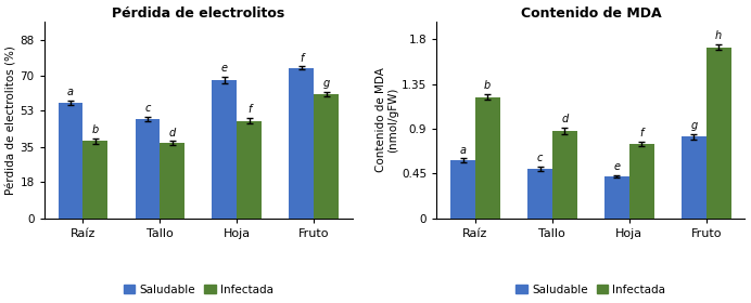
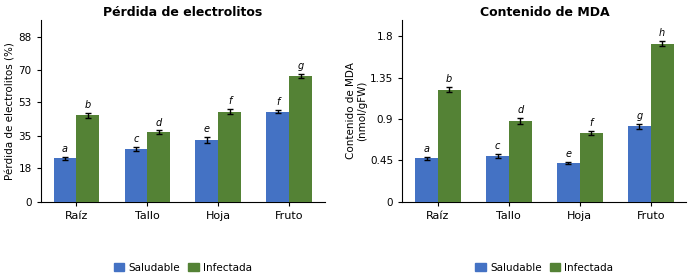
Pérdida de electrolitos/Saludable/Raíz: 57 -> 23
Pérdida de electrolitos/Infectada/Raíz: 38 -> 46
Pérdida de electrolitos/Saludable/Tallo: 49 -> 28
Pérdida de electrolitos/Saludable/Hoja: 68 -> 33
Pérdida de electrolitos/Saludable/Fruto: 74 -> 48
Pérdida de electrolitos/Infectada/Fruto: 61 -> 67
Contenido de MDA/Saludable/Raíz: 0.58 -> 0.47
